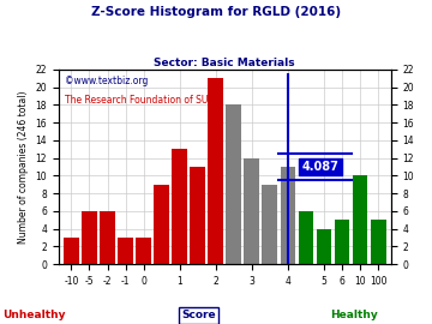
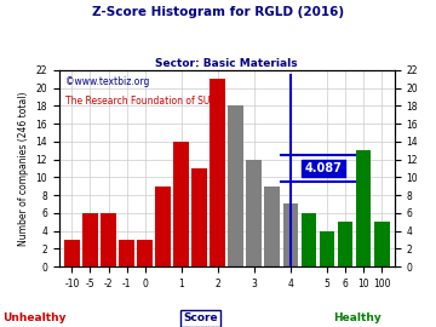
1: 13 -> 14
4: 11 -> 7
10: 10 -> 13
